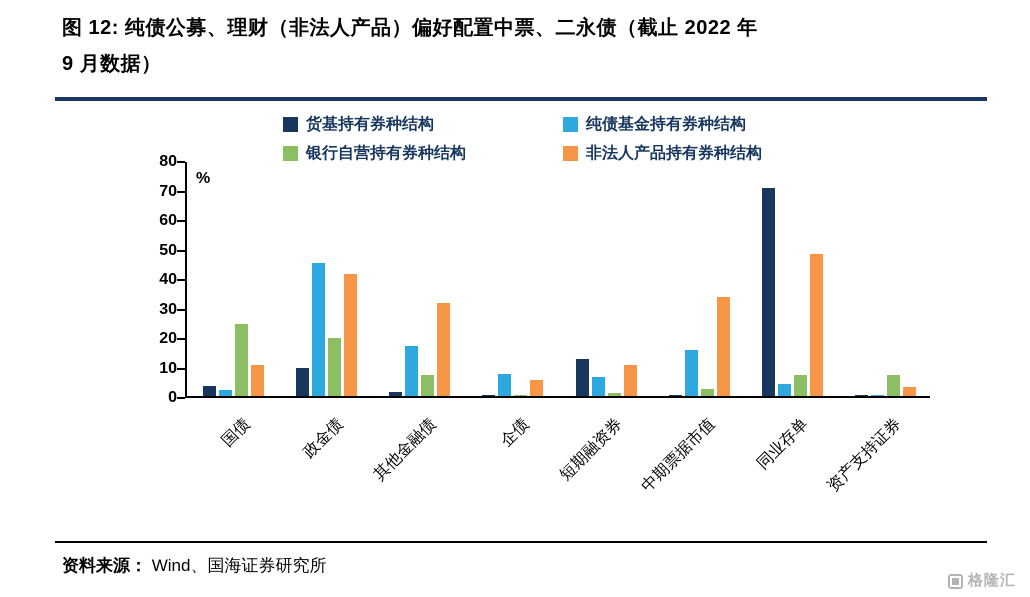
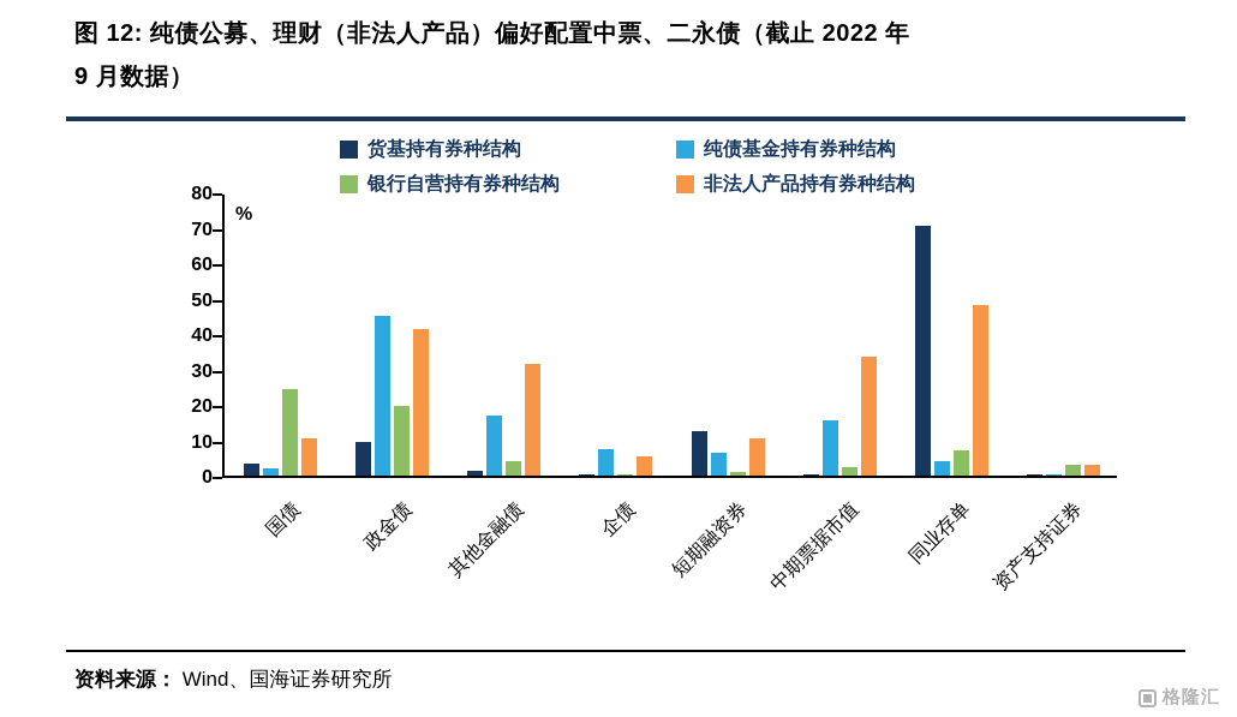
银行自营持有券种结构/其他金融债: 7 -> 4
银行自营持有券种结构/资产支持证券: 7 -> 3
